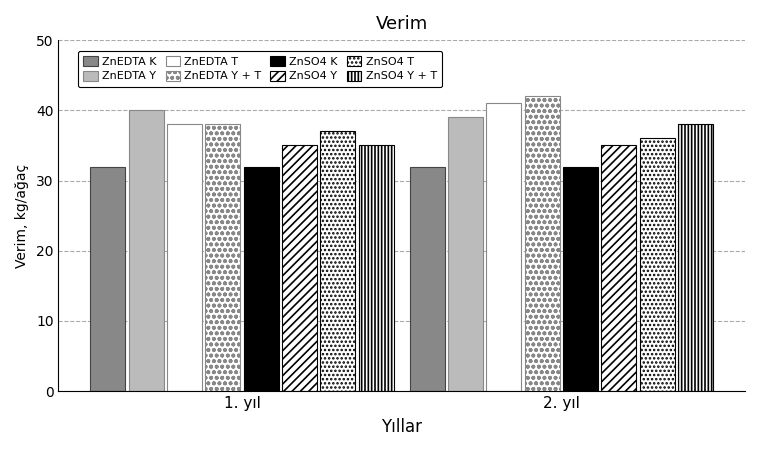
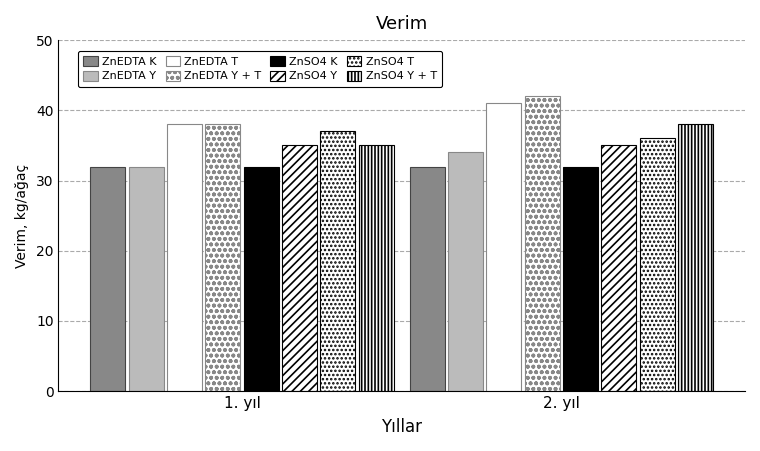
ZnEDTA Y/1. yıl: 40 -> 32
ZnEDTA Y/2. yıl: 39 -> 34
